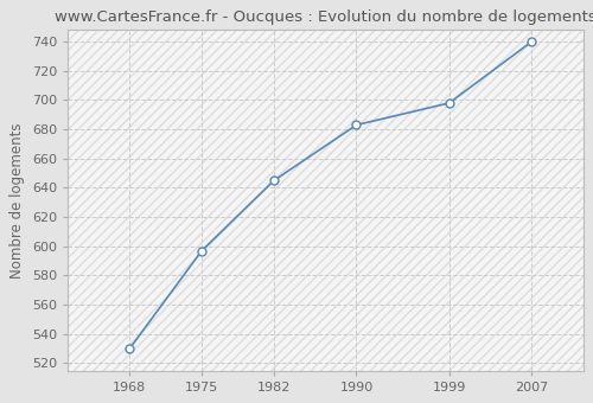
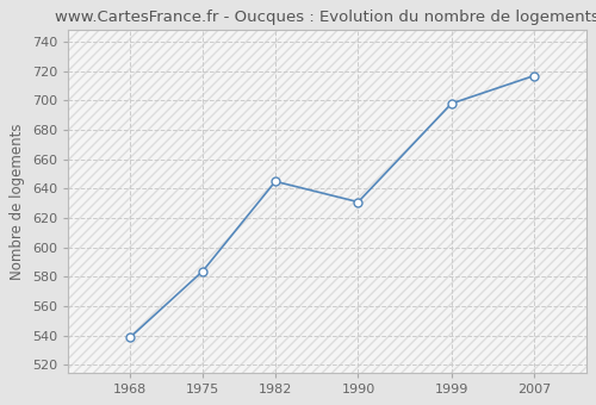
1968: 530 -> 539
1975: 597 -> 584
1990: 683 -> 631
2007: 740 -> 717
